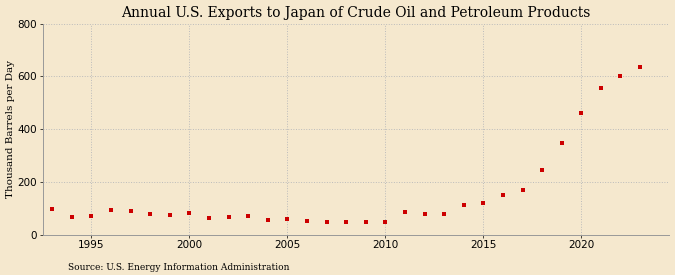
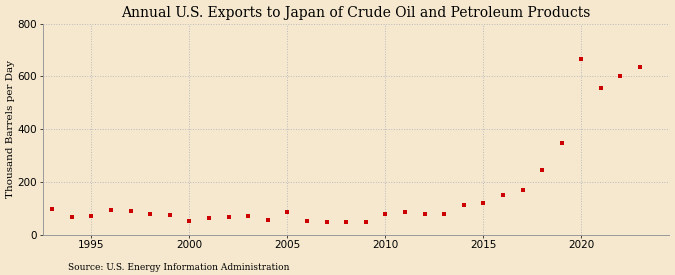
2000: 82 -> 50
2005: 60 -> 85
2010: 46 -> 80
2020: 460 -> 665
